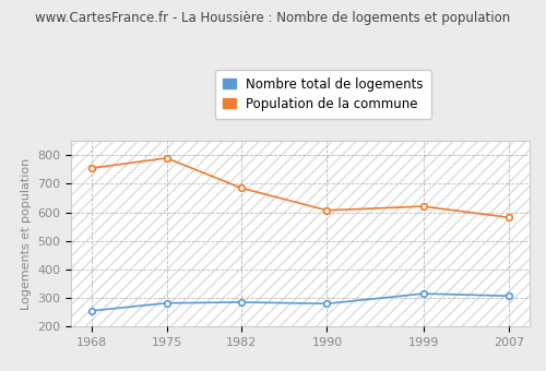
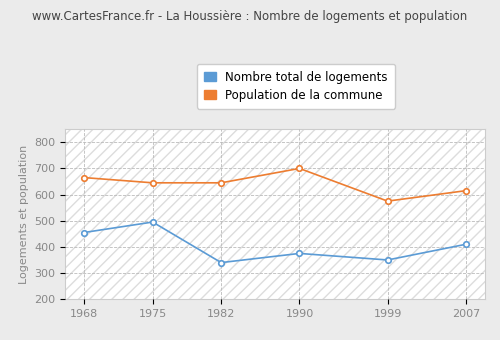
Nombre total de logements/1968: 255 -> 455
Population de la commune/1968: 755 -> 665
Nombre total de logements/1975: 282 -> 495
Population de la commune/1975: 790 -> 645
Nombre total de logements/1982: 285 -> 340
Population de la commune/1982: 685 -> 645
Nombre total de logements/1990: 280 -> 375
Population de la commune/1990: 607 -> 700
Nombre total de logements/1999: 315 -> 350
Population de la commune/1999: 621 -> 575
Nombre total de logements/2007: 307 -> 410
Population de la commune/2007: 582 -> 615
